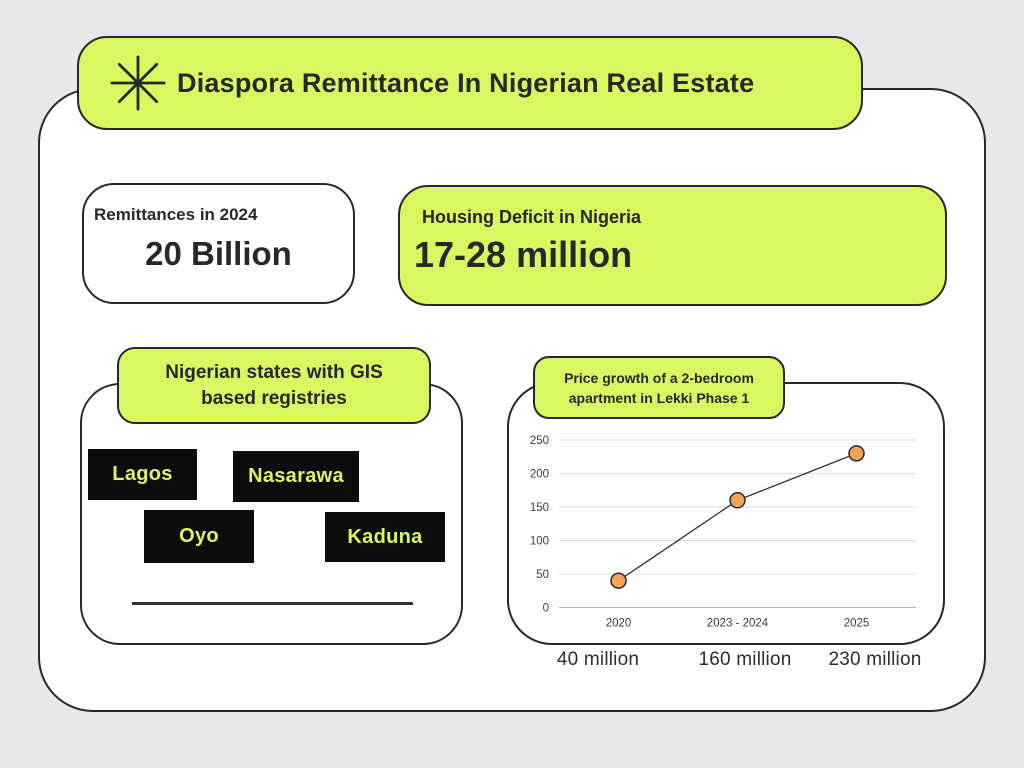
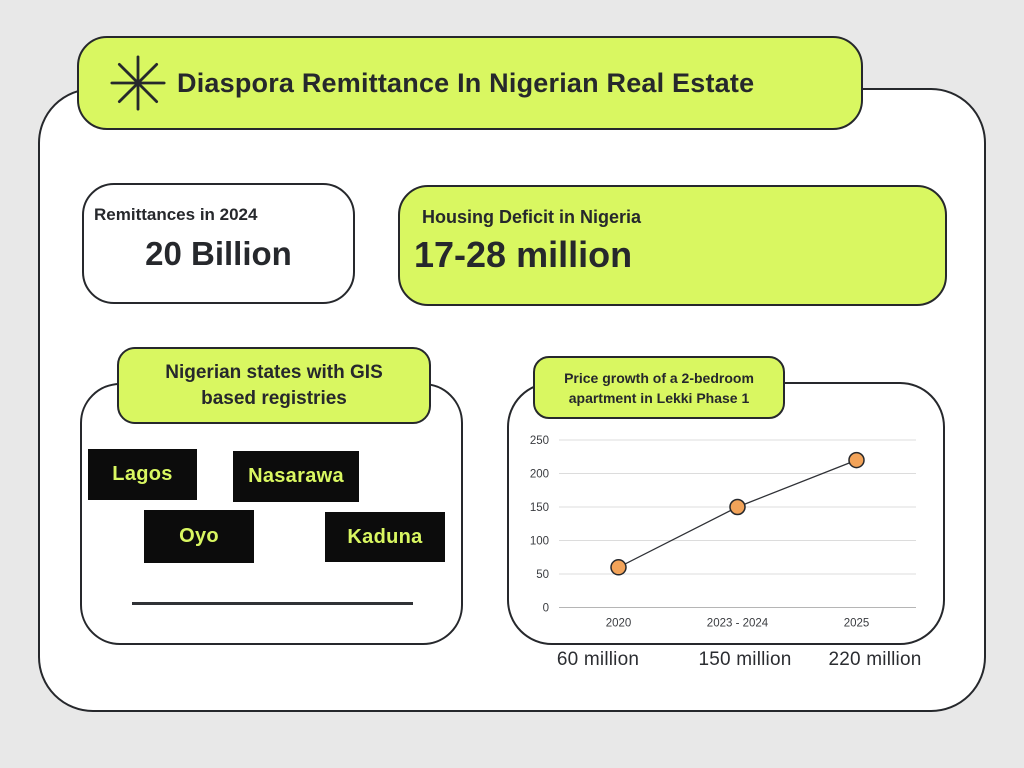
2020: 40 -> 60
2023 - 2024: 160 -> 150
2025: 230 -> 220
